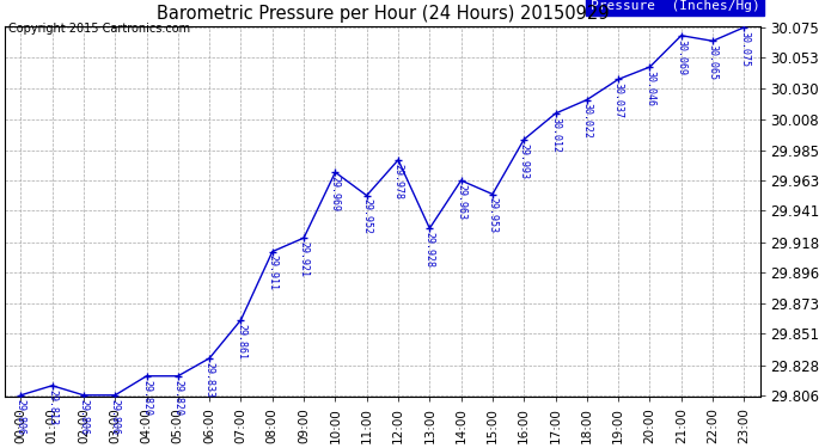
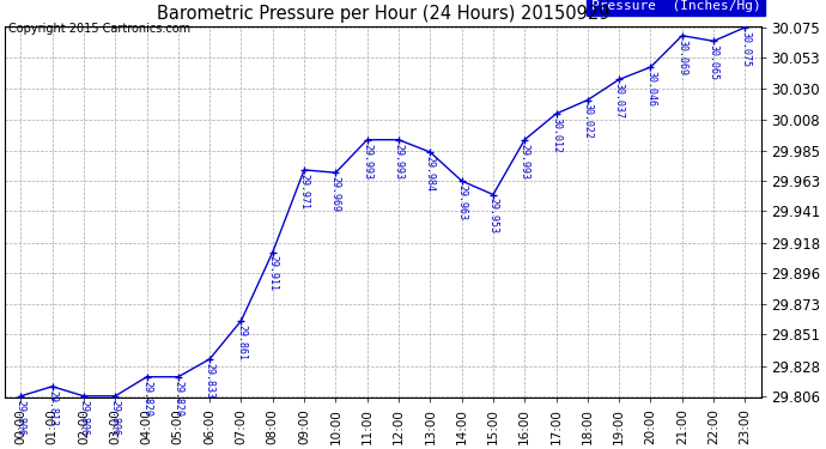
09:00: 29.921 -> 29.971
11:00: 29.952 -> 29.993
12:00: 29.978 -> 29.993
13:00: 29.928 -> 29.984
